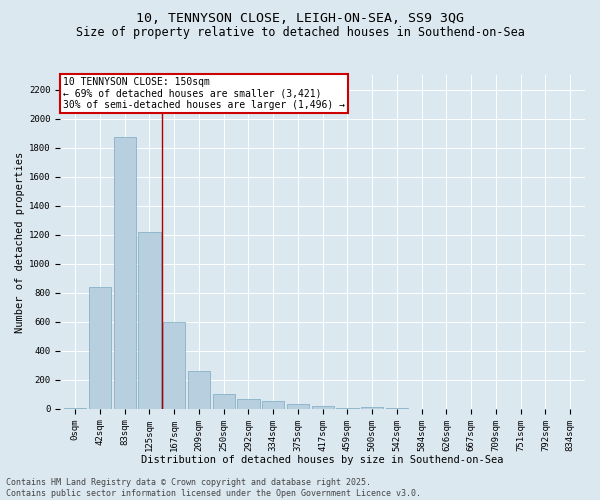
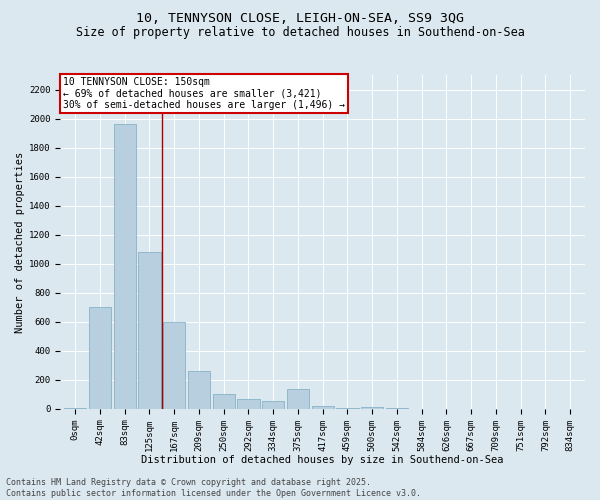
42sqm: 840 -> 700
83sqm: 1870 -> 1960
125sqm: 1220 -> 1080
375sqm: 40 -> 140
